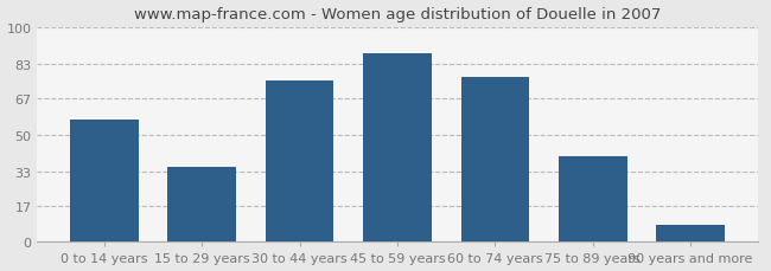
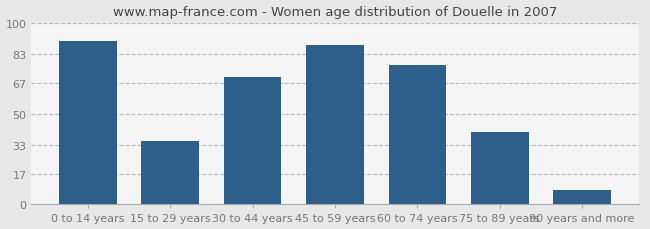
0 to 14 years: 57 -> 90
30 to 44 years: 75 -> 70
